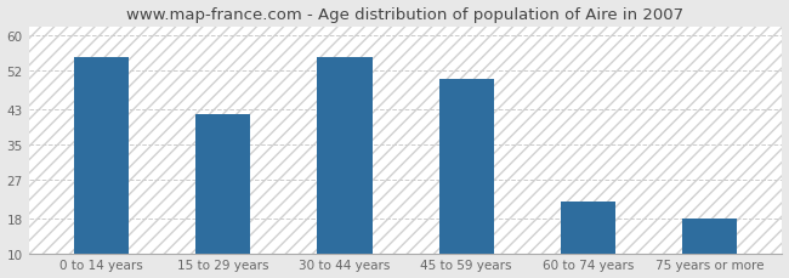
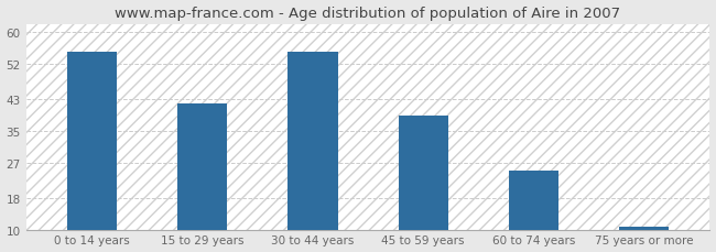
45 to 59 years: 50 -> 39
60 to 74 years: 22 -> 25
75 years or more: 18 -> 11
